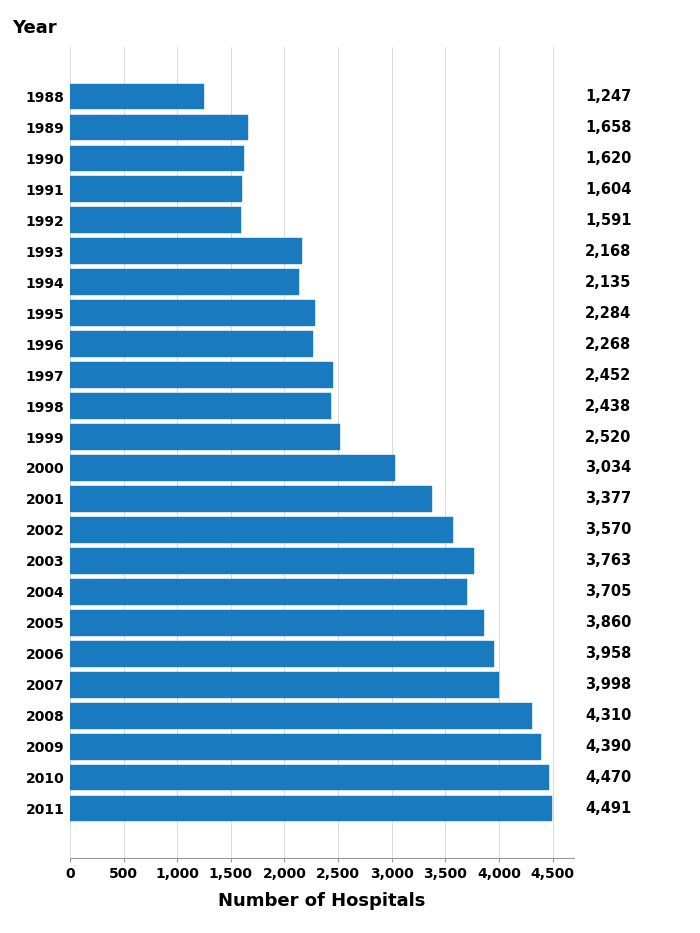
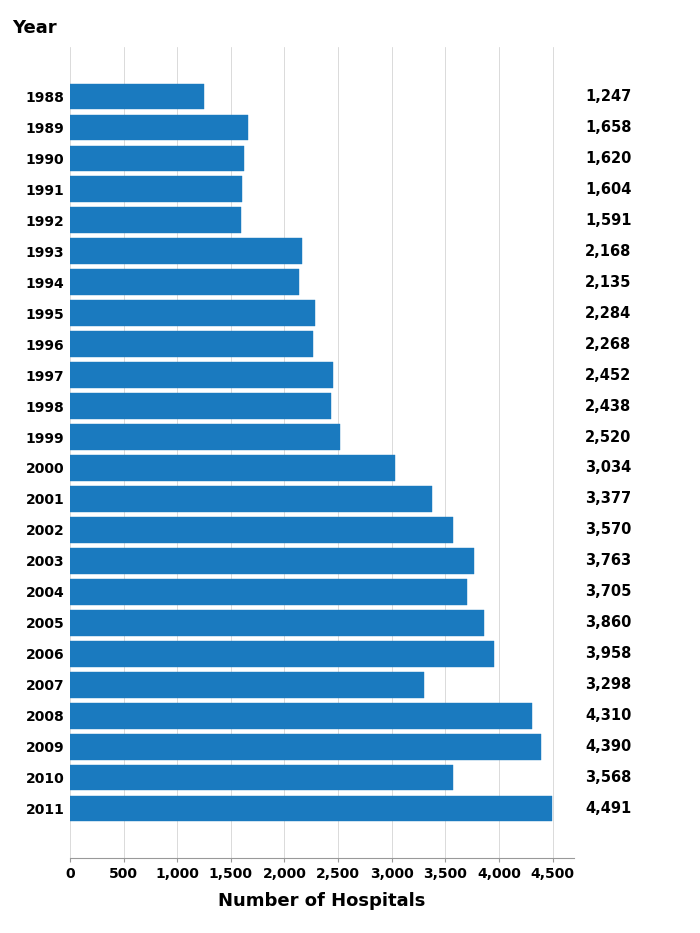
2007: 3,998 -> 3,298
2010: 4,470 -> 3,568
